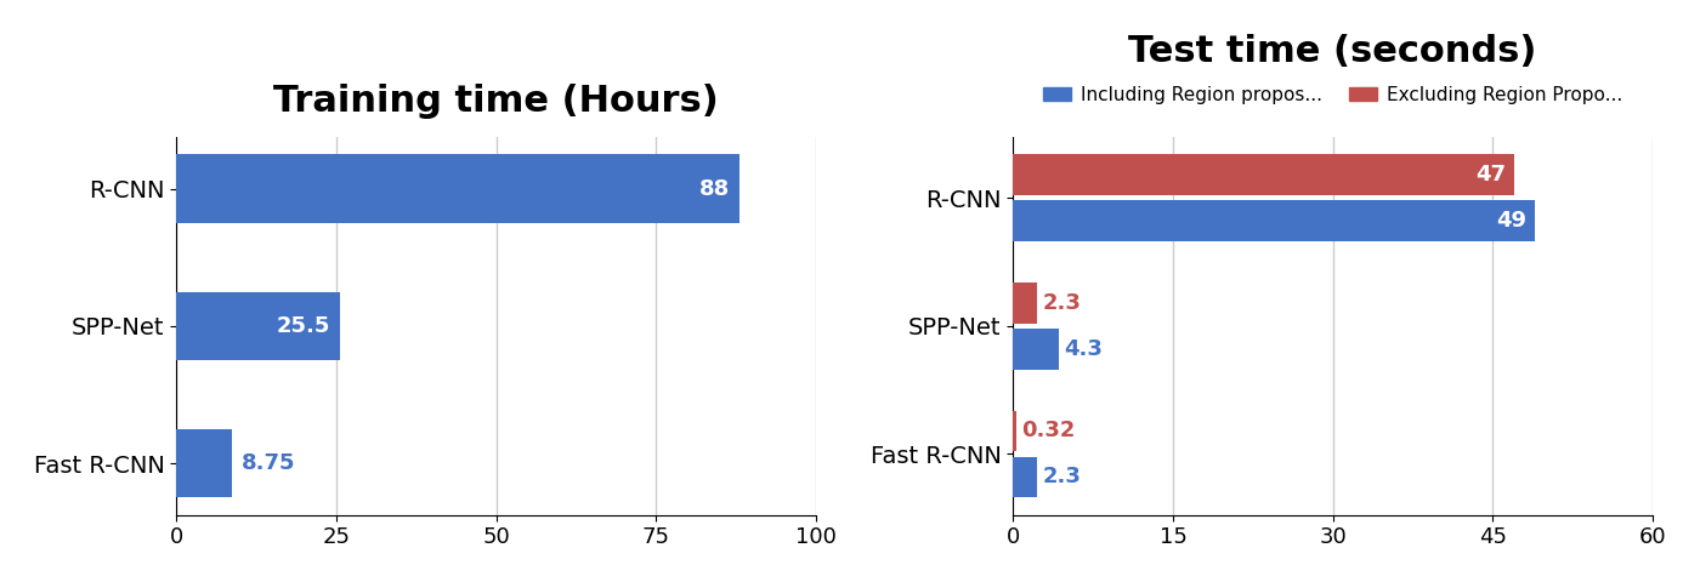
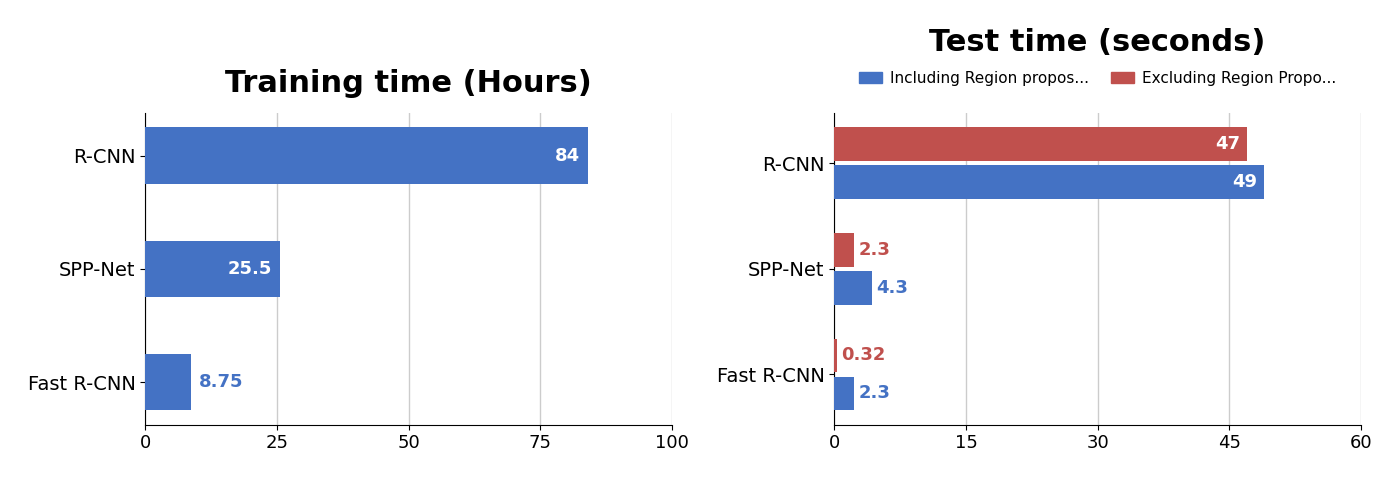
Training time (Hours)/R-CNN: 88 -> 84
